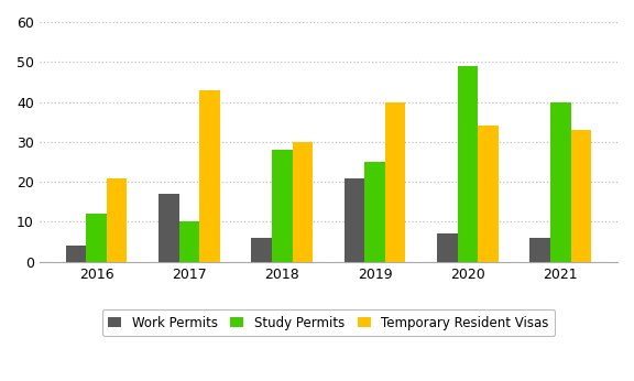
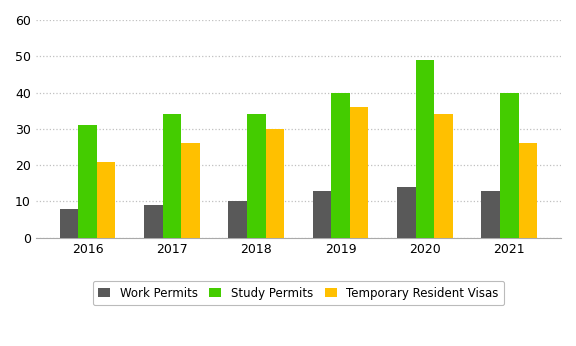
Work Permits/2016: 4 -> 8
Study Permits/2016: 12 -> 31
Work Permits/2017: 17 -> 9
Study Permits/2017: 10 -> 34
Temporary Resident Visas/2017: 43 -> 26
Work Permits/2018: 6 -> 10
Study Permits/2018: 28 -> 34
Work Permits/2019: 21 -> 13
Study Permits/2019: 25 -> 40
Temporary Resident Visas/2019: 40 -> 36
Work Permits/2020: 7 -> 14
Work Permits/2021: 6 -> 13
Temporary Resident Visas/2021: 33 -> 26
